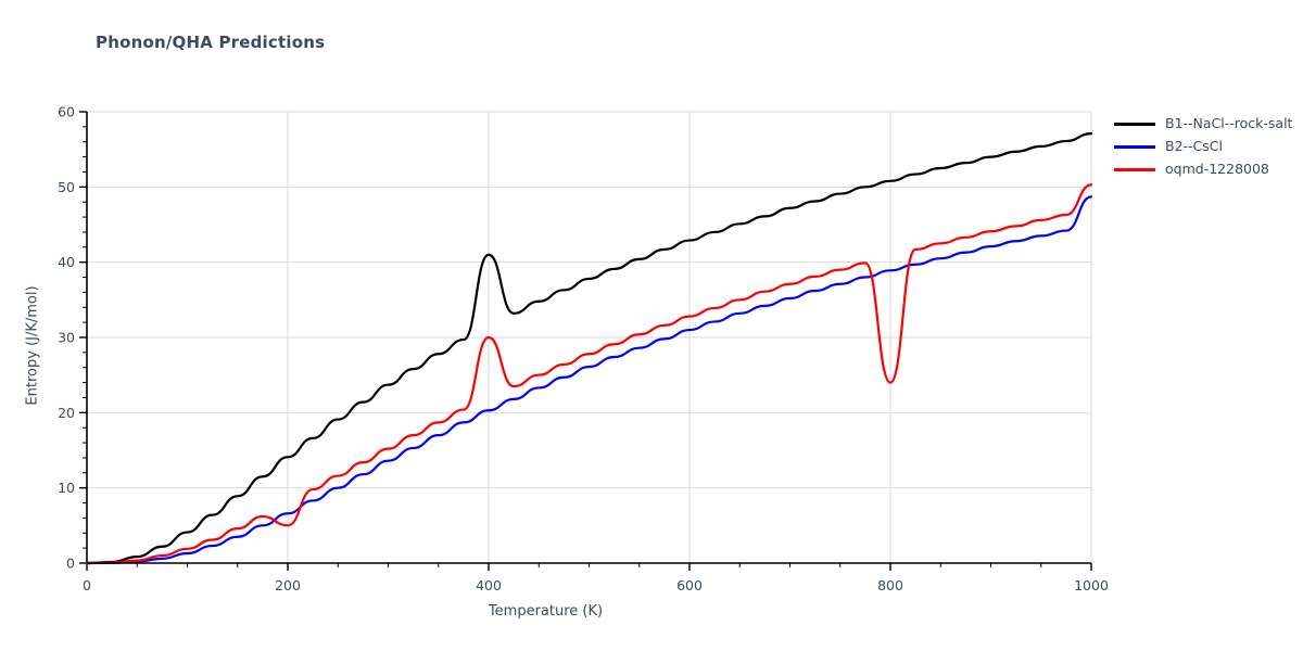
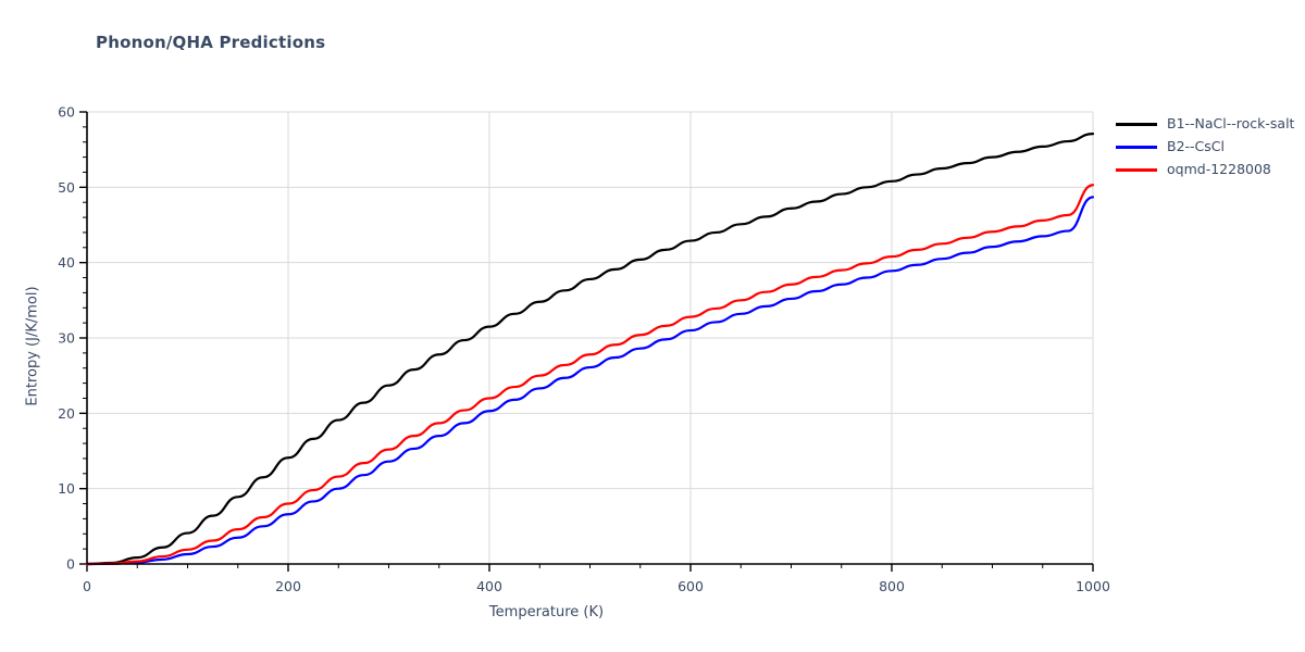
oqmd-1228008/200: 5 -> 8
B1--NaCl--rock-salt/400: 41 -> 32
oqmd-1228008/400: 30 -> 22
oqmd-1228008/800: 24 -> 41
